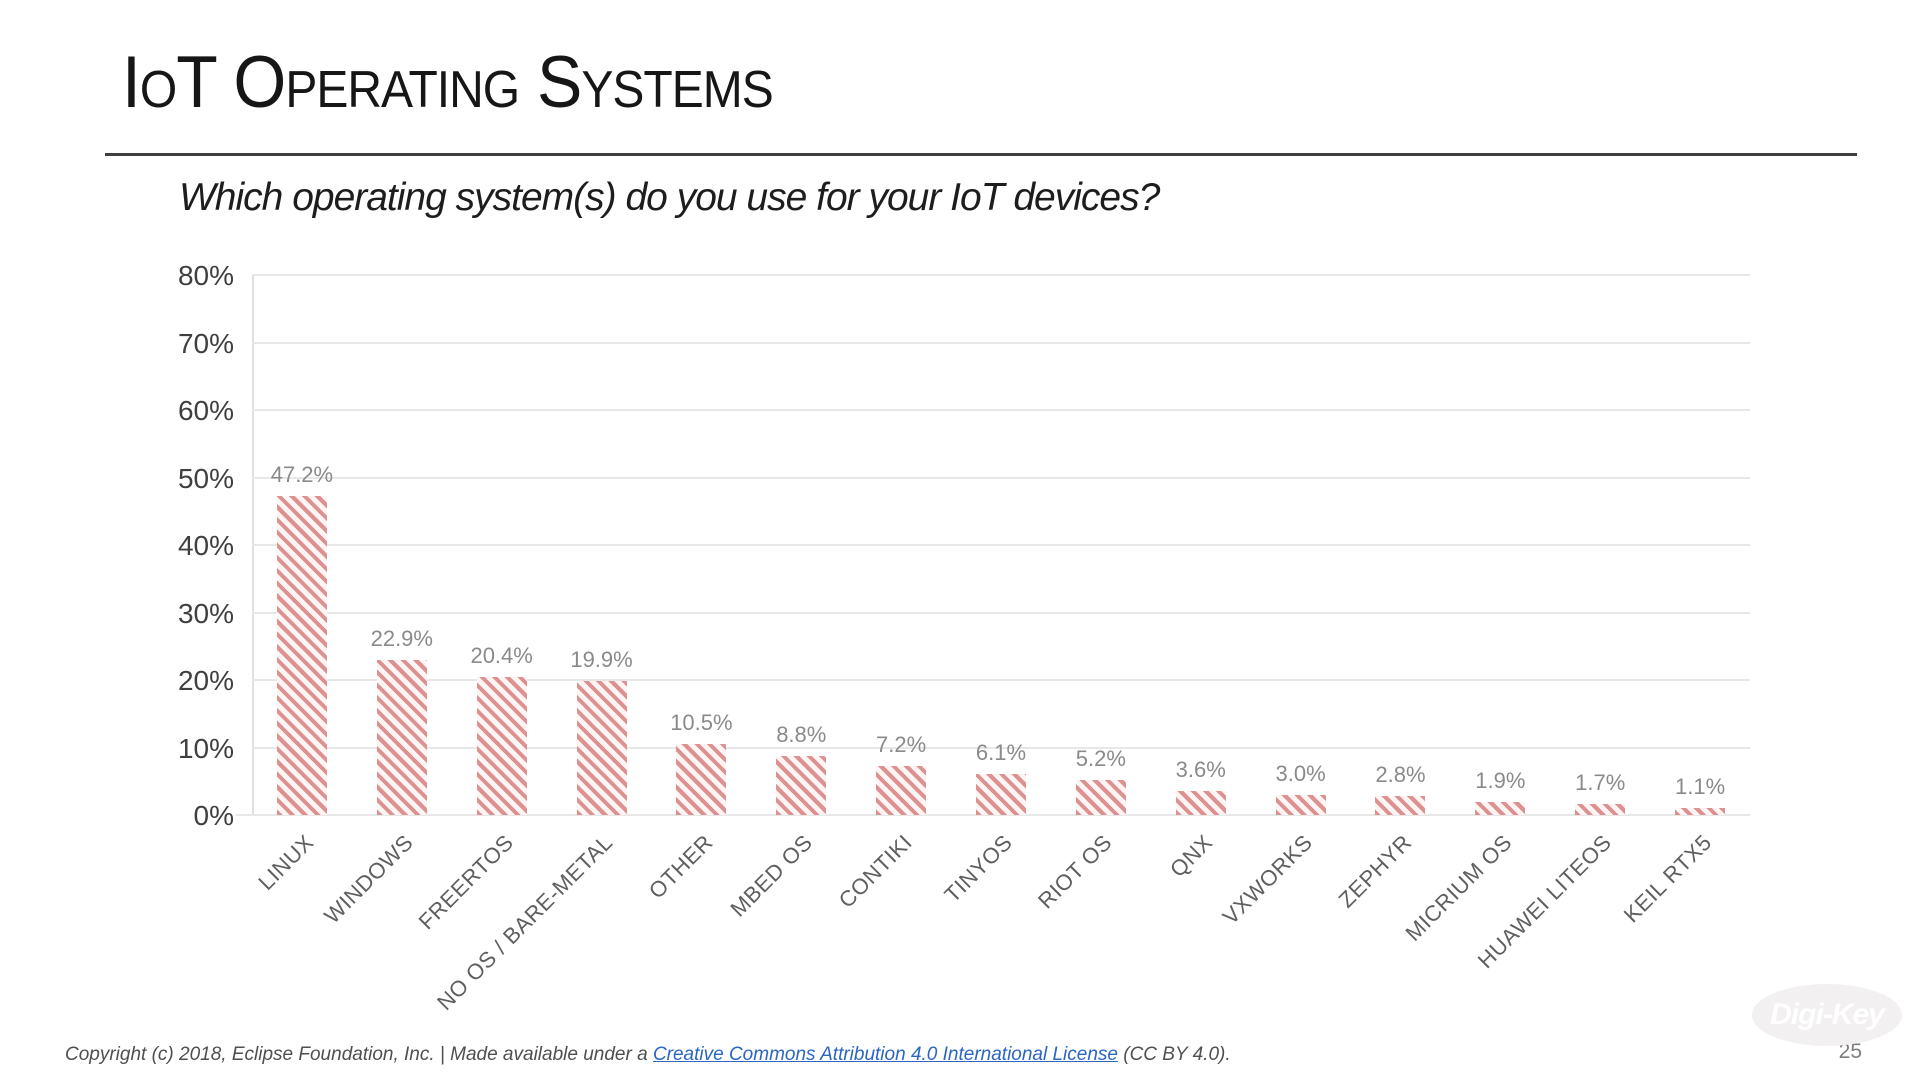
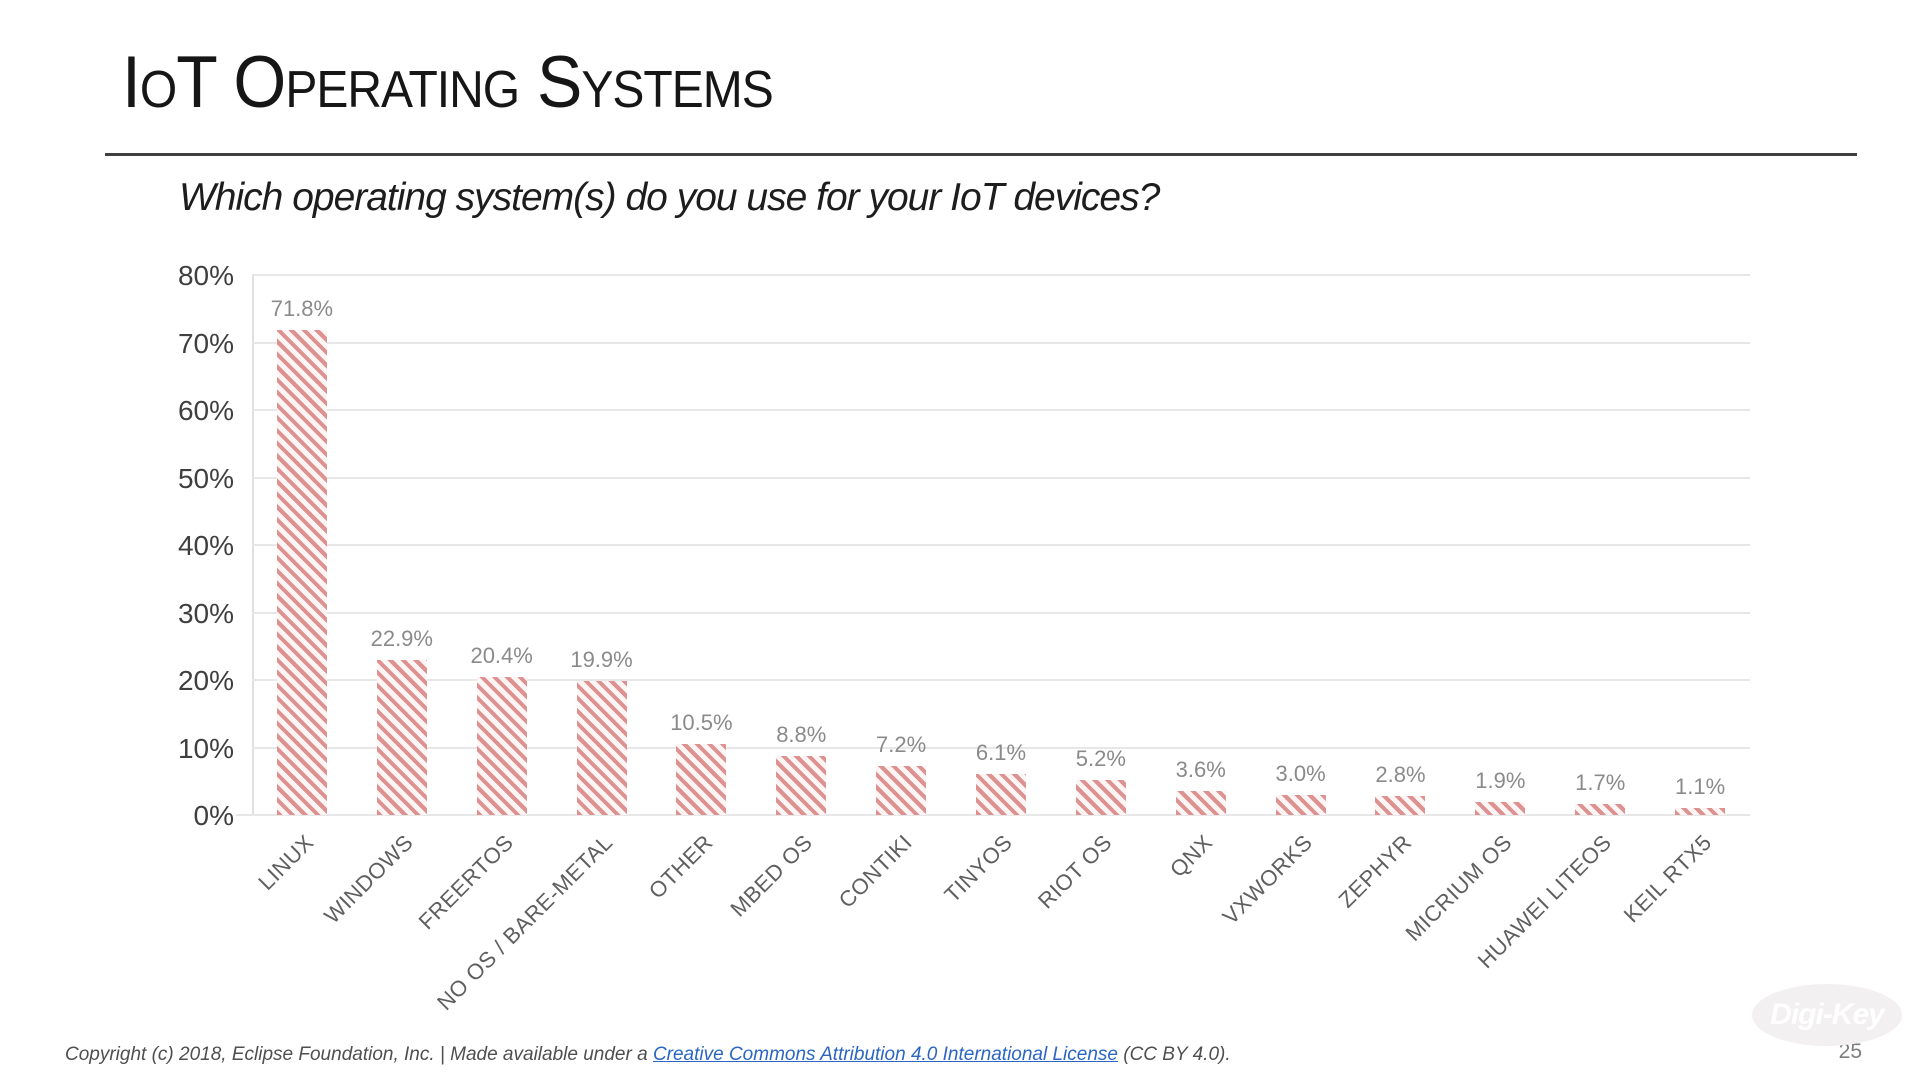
LINUX: 47.2% -> 71.8%
